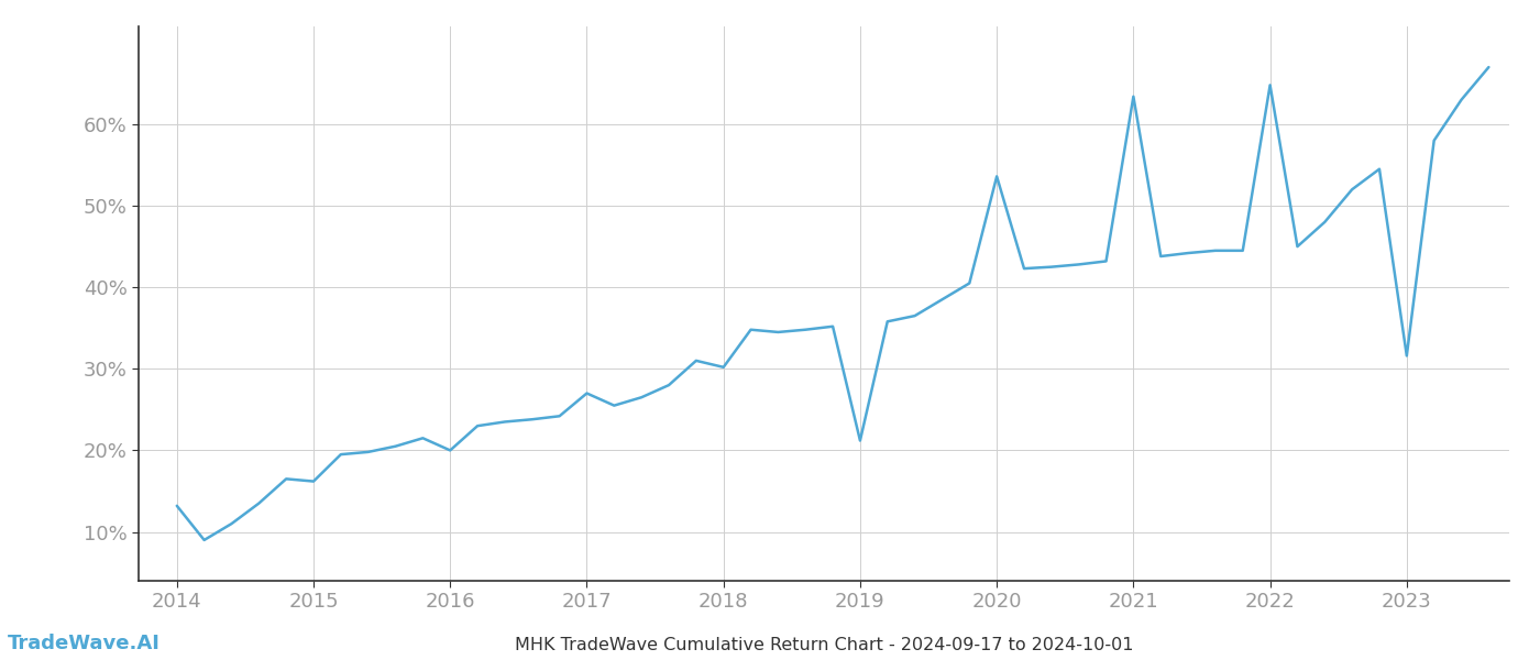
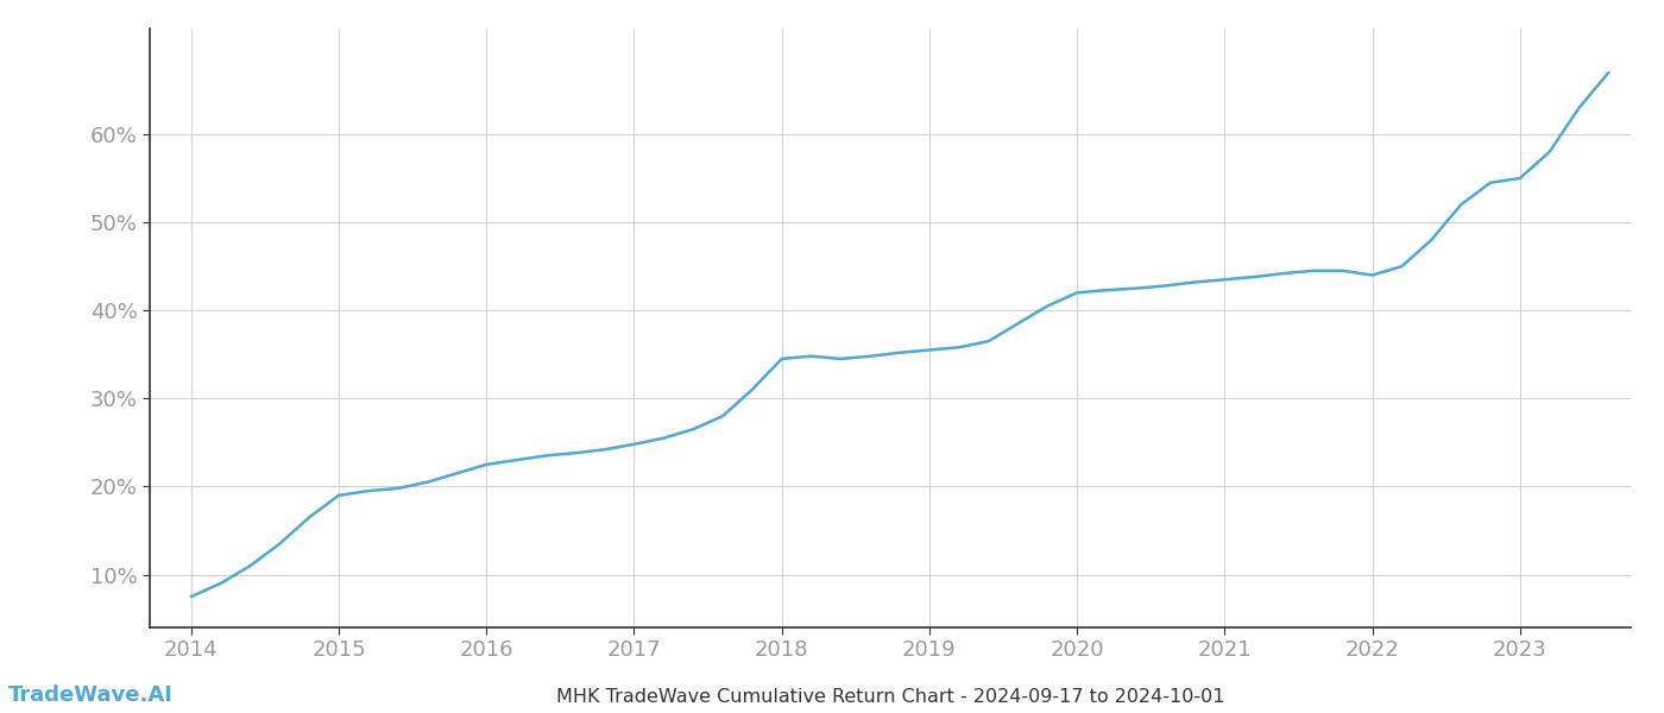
2014: 13.2% -> 7.5%
2015: 16.2% -> 19.0%
2016: 20.0% -> 22.5%
2017: 27.0% -> 24.8%
2018: 30.2% -> 34.5%
2019: 21.2% -> 35.5%
2020: 53.6% -> 42.0%
2021: 63.4% -> 43.5%
2022: 64.8% -> 44.0%
2023: 31.6% -> 55.0%
